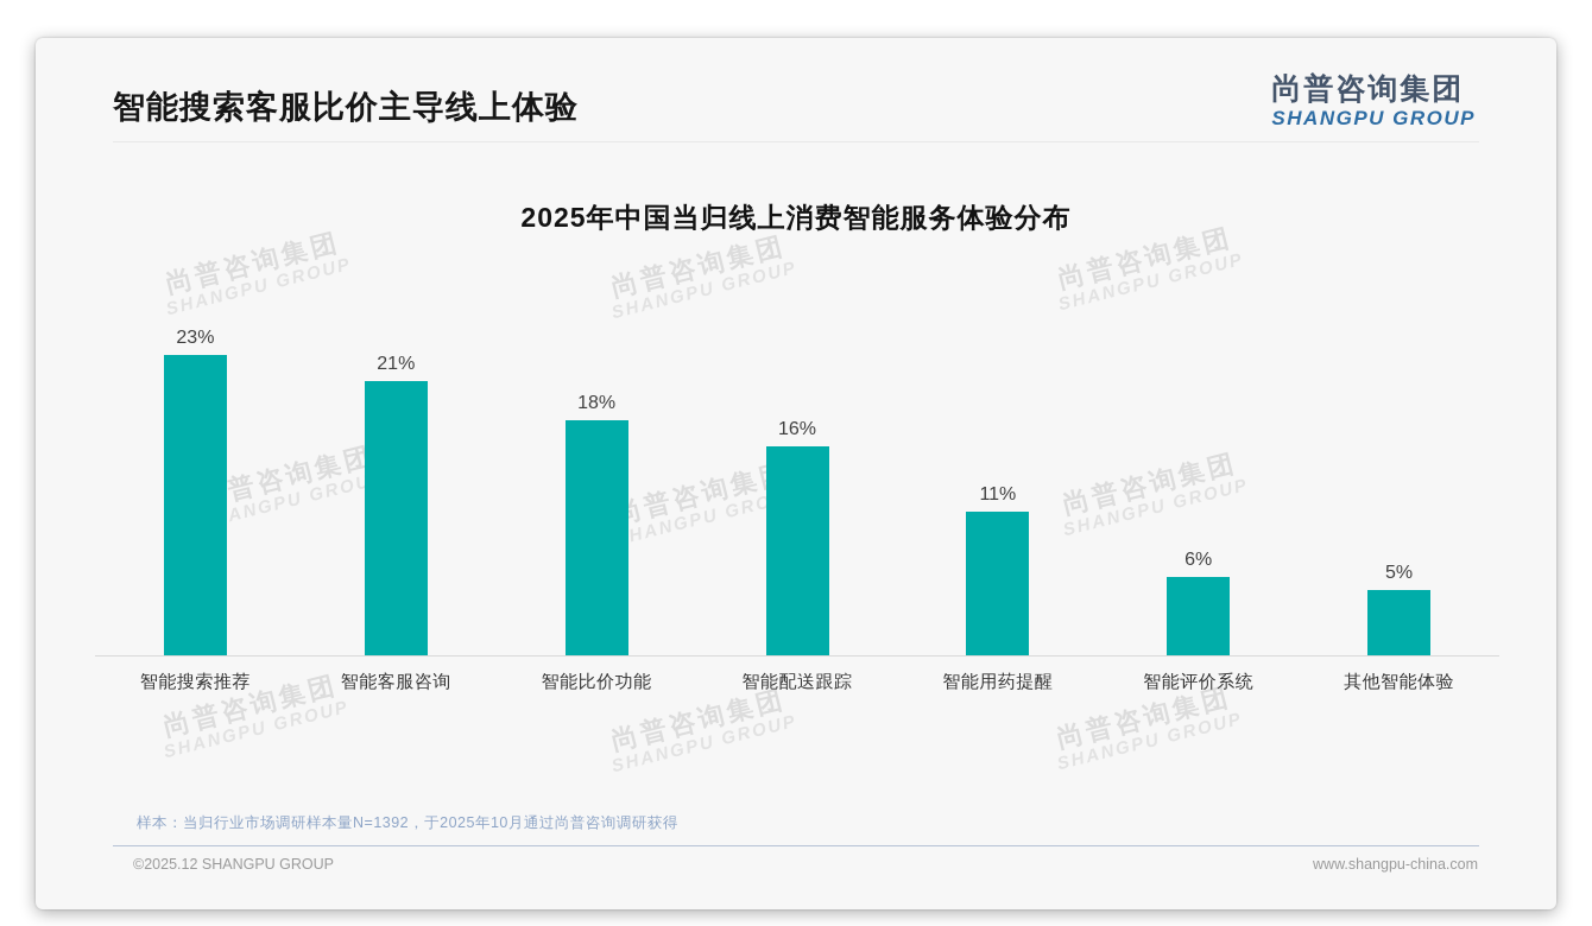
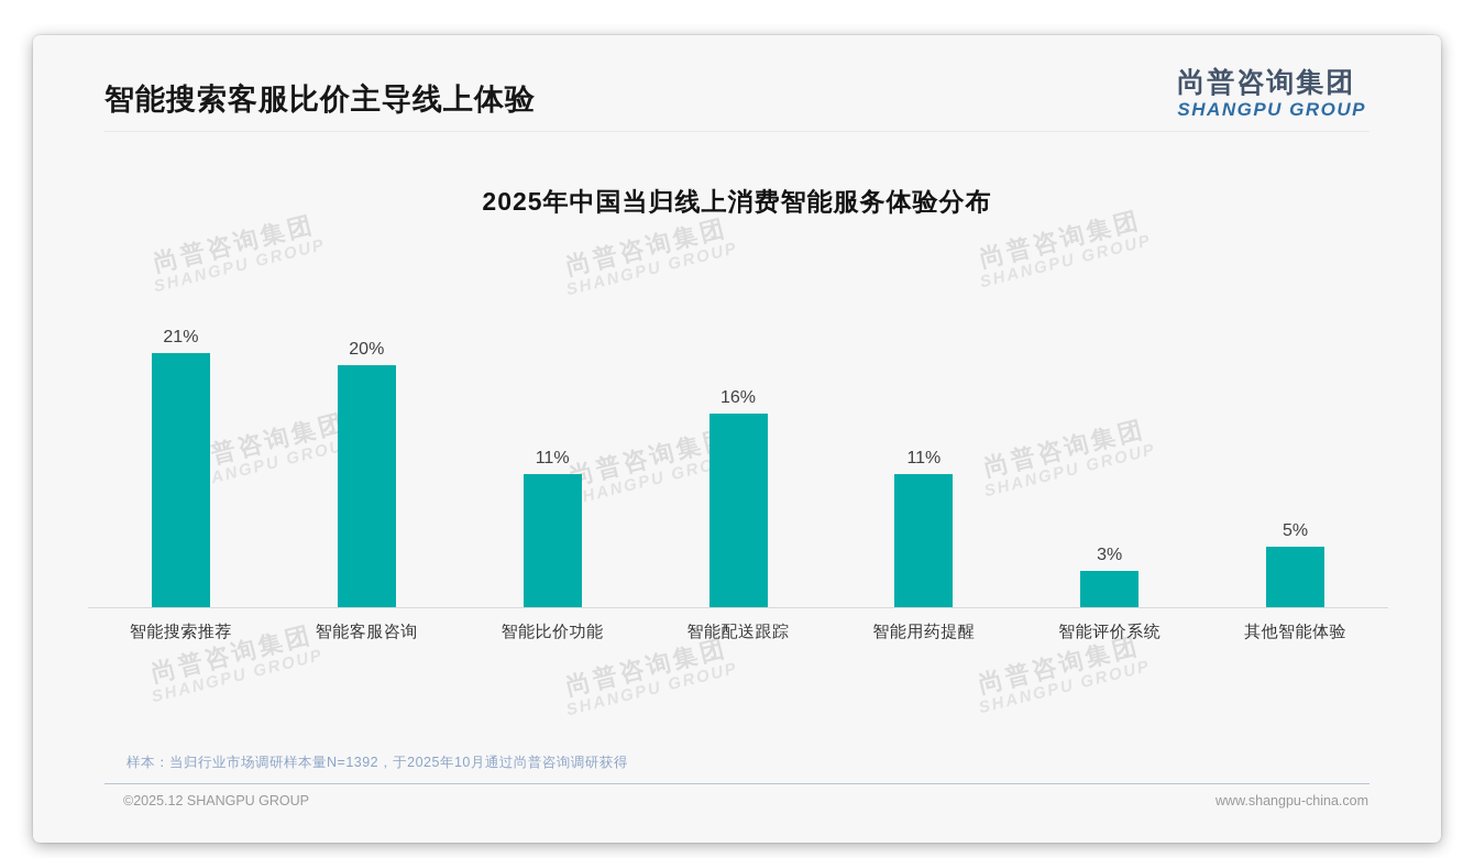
智能搜索推荐: 23% -> 21%
智能客服咨询: 21% -> 20%
智能比价功能: 18% -> 11%
智能评价系统: 6% -> 3%
